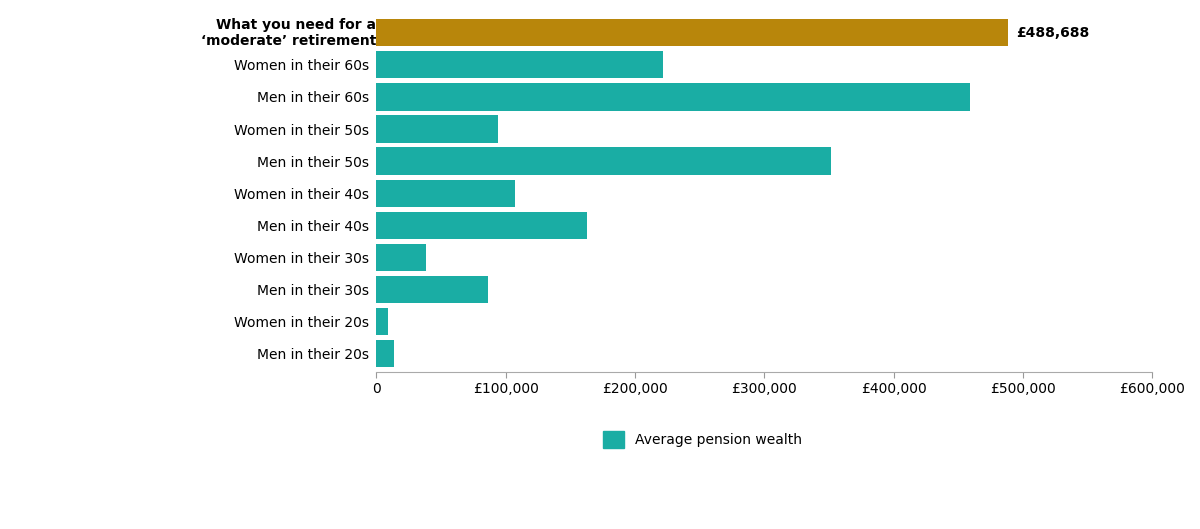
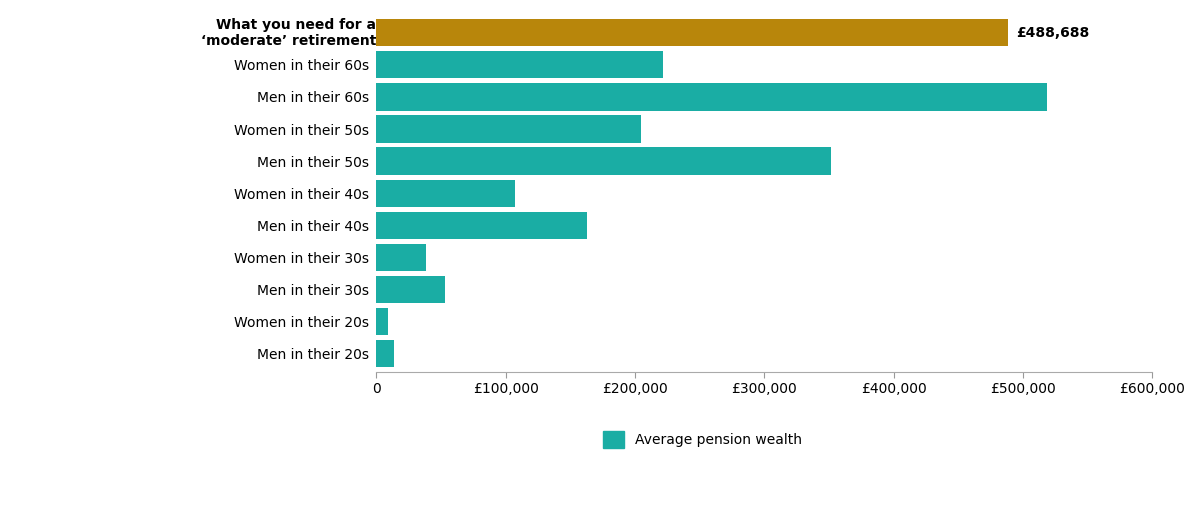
Average pension wealth/Men in their 60s: £459,000 -> £519,000
Average pension wealth/Women in their 50s: £94,000 -> £205,000
Average pension wealth/Men in their 30s: £86,000 -> £53,000
